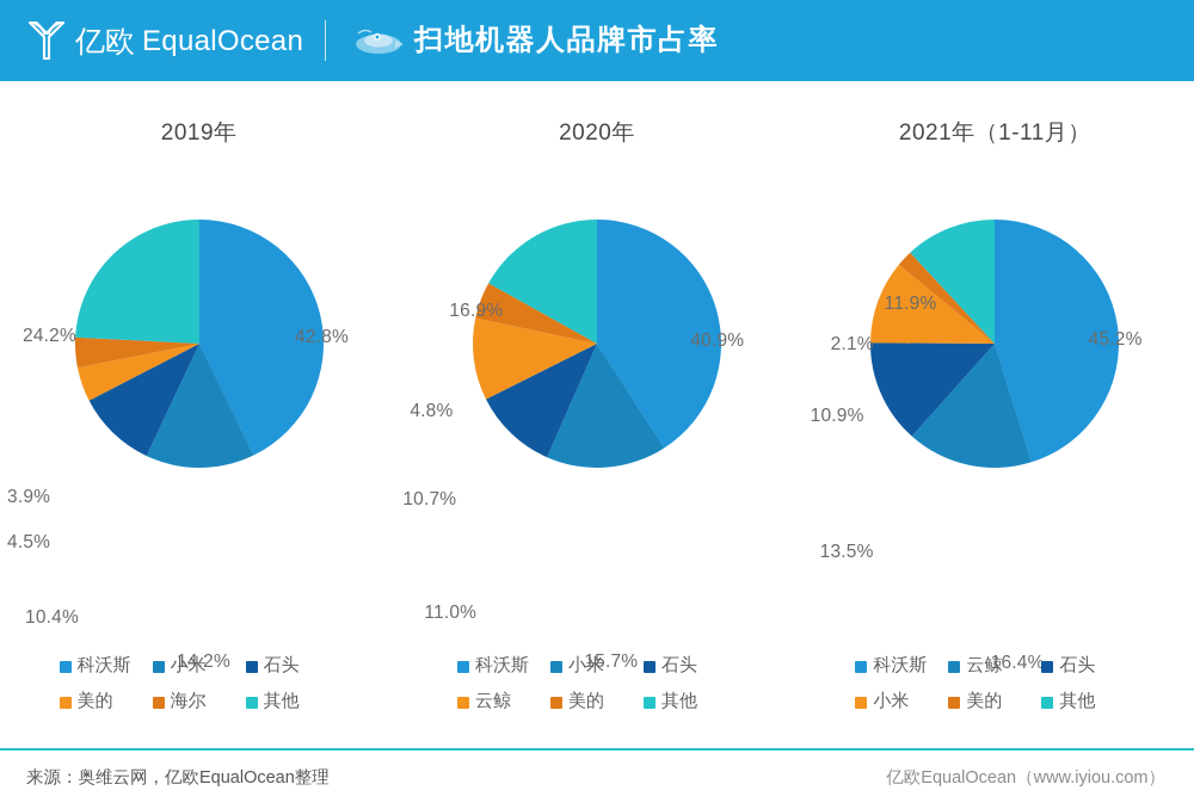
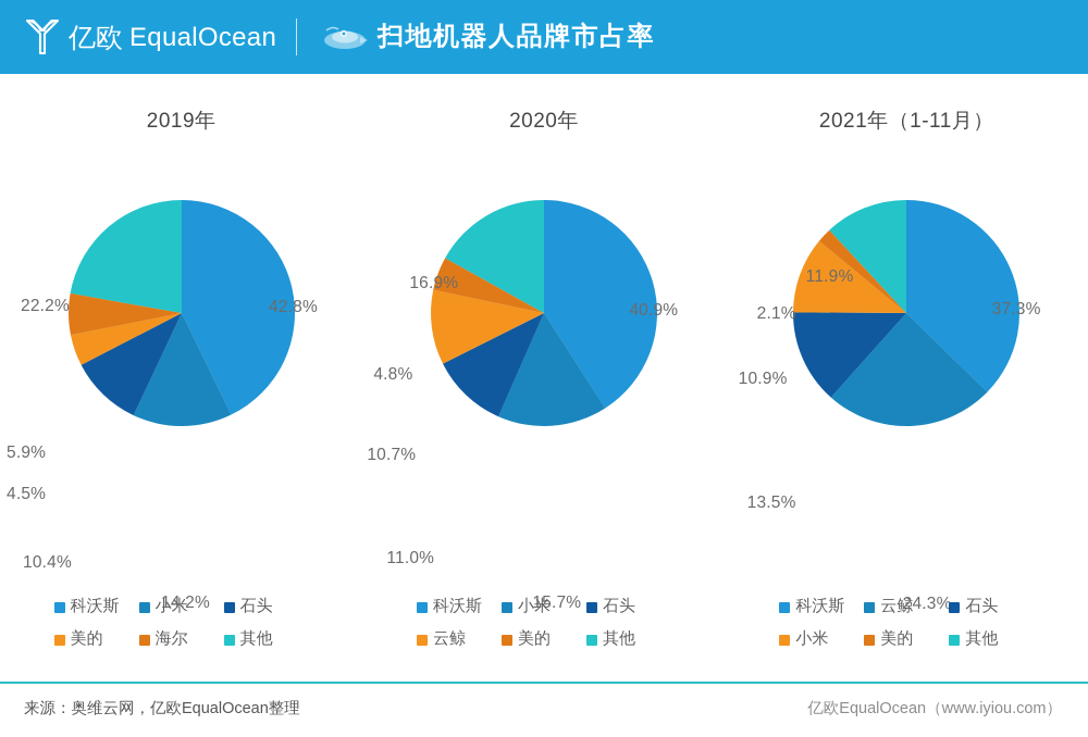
2019年/海尔: 3.9% -> 5.9%
2019年/其他: 24.2% -> 22.2%
2021年（1-11月）/科沃斯: 45.2% -> 37.3%
2021年（1-11月）/云鲸: 16.4% -> 24.3%
